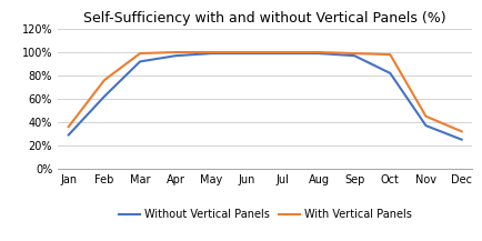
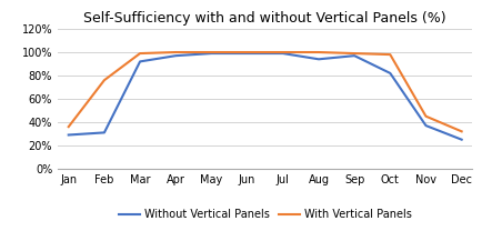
Without Vertical Panels/Feb: 62% -> 31%
Without Vertical Panels/Aug: 99% -> 94%
